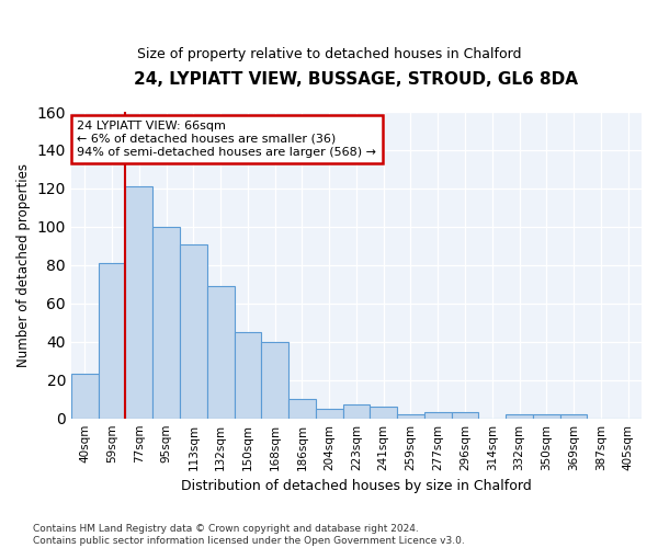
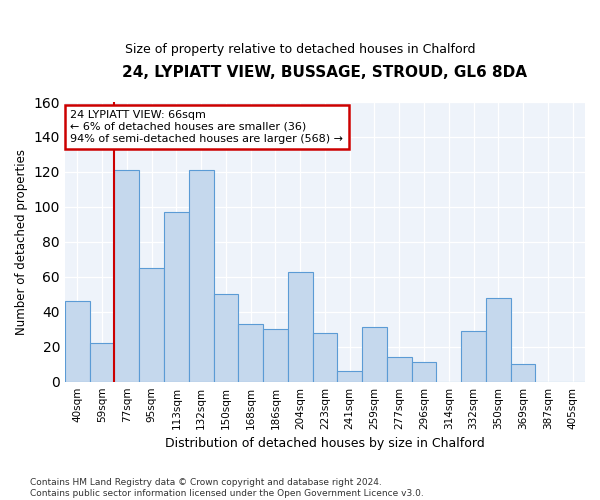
40sqm: 23 -> 46
59sqm: 81 -> 22
95sqm: 100 -> 65
113sqm: 91 -> 97
132sqm: 69 -> 121
150sqm: 45 -> 50
168sqm: 40 -> 33
186sqm: 10 -> 30
204sqm: 5 -> 63
223sqm: 7 -> 28
259sqm: 2 -> 31
277sqm: 3 -> 14
296sqm: 3 -> 11
332sqm: 2 -> 29
350sqm: 2 -> 48
369sqm: 2 -> 10
